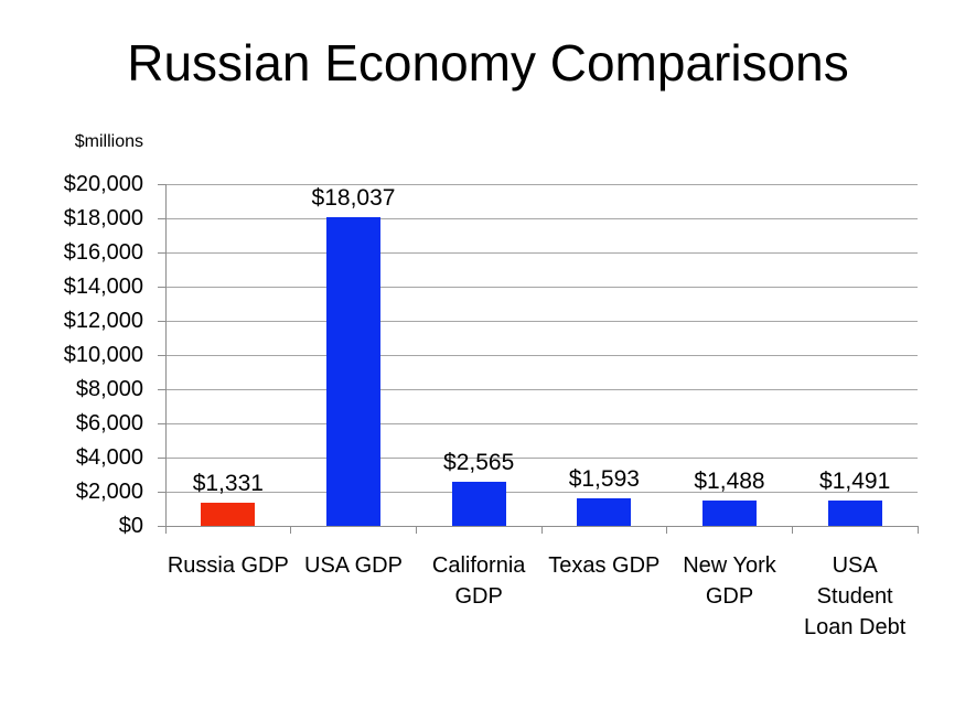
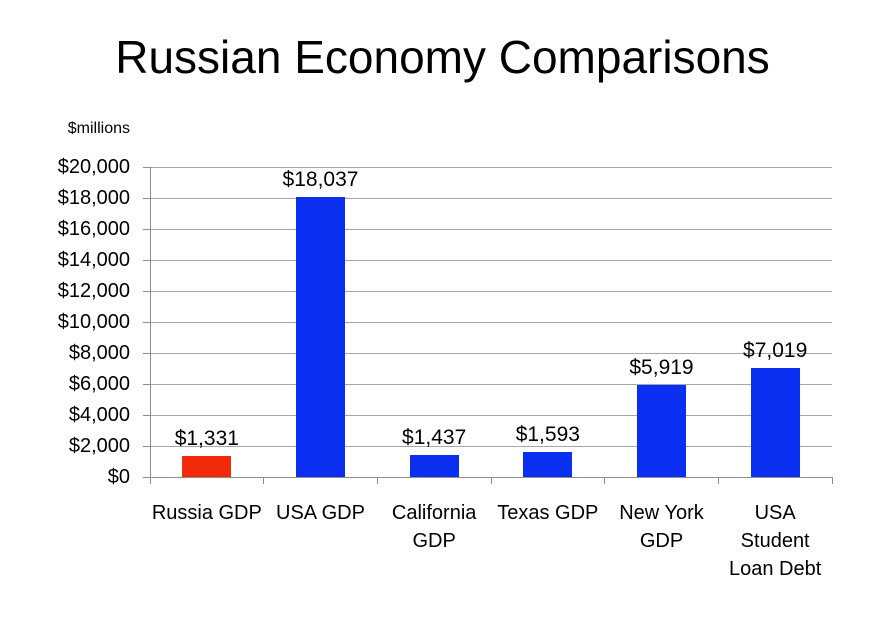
California GDP: $2,565 -> $1,437
New York GDP: $1,488 -> $5,919
USA Student Loan Debt: $1,491 -> $7,019
